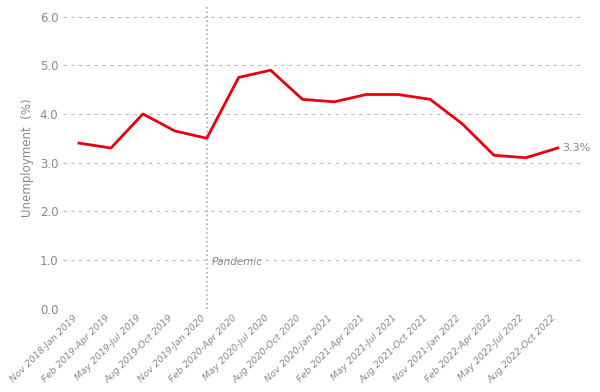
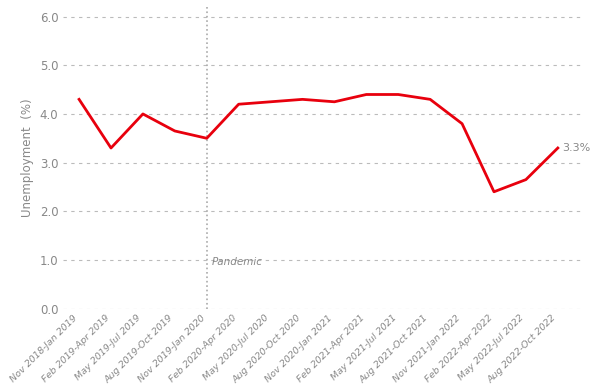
Nov 2018-Jan 2019: 3.40 -> 4.30
Feb 2020-Apr 2020: 4.75 -> 4.20
May 2020-Jul 2020: 4.90 -> 4.25
Feb 2022-Apr 2022: 3.15 -> 2.40
May 2022-Jul 2022: 3.10 -> 2.65
